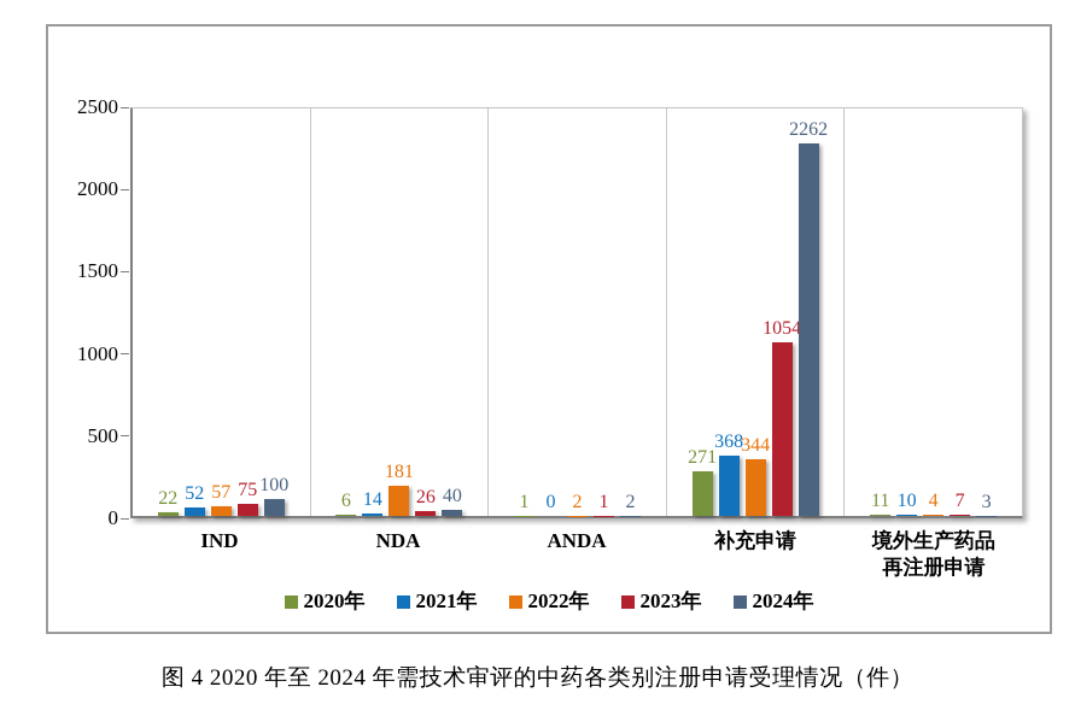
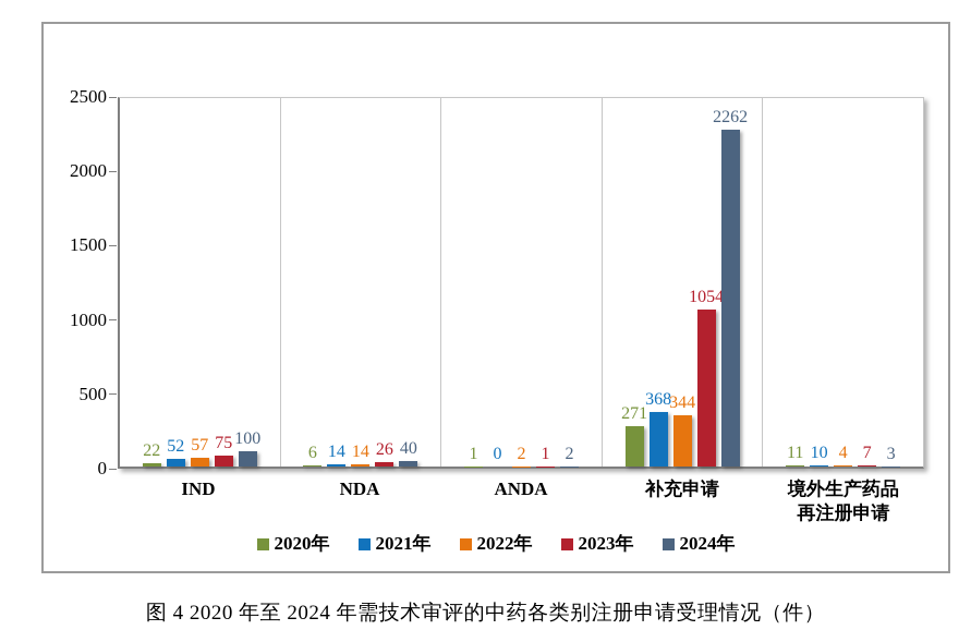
2022年/NDA: 181 -> 14
